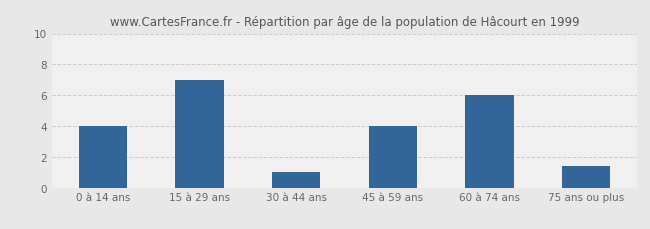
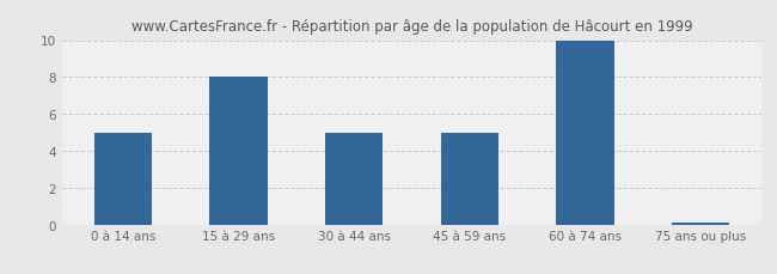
0 à 14 ans: 4.0 -> 5.0
15 à 29 ans: 7.0 -> 8.0
30 à 44 ans: 1.0 -> 5.0
45 à 59 ans: 4.0 -> 5.0
60 à 74 ans: 6.0 -> 10.0
75 ans ou plus: 1.4 -> 0.1
